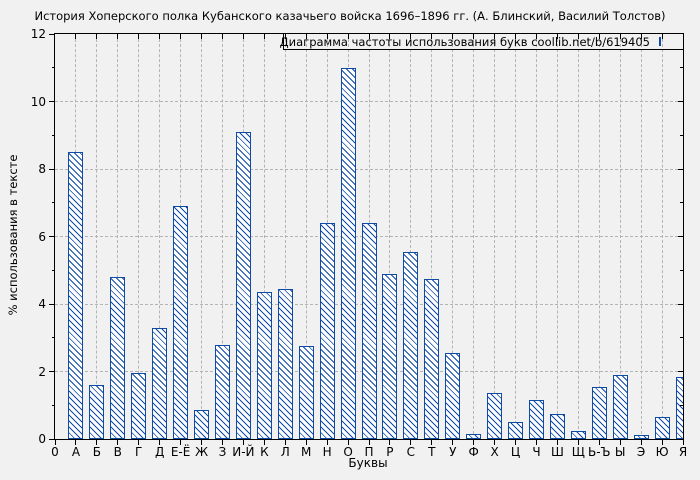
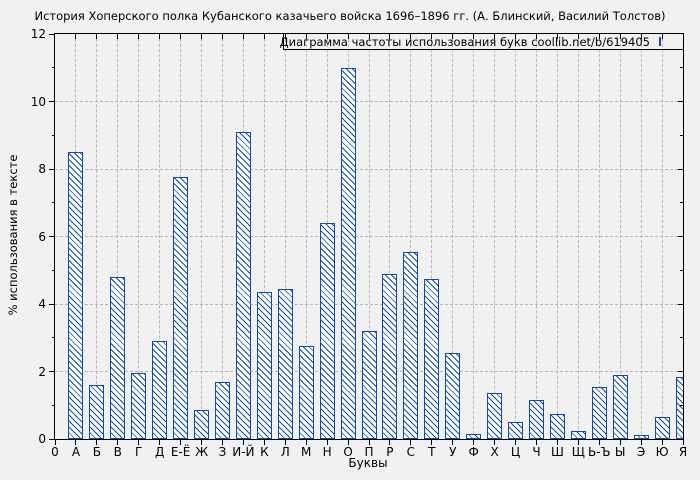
Д: 3.3 -> 2.9
Е-Ё: 6.9 -> 7.8
З: 2.8 -> 1.7
П: 6.4 -> 3.2
